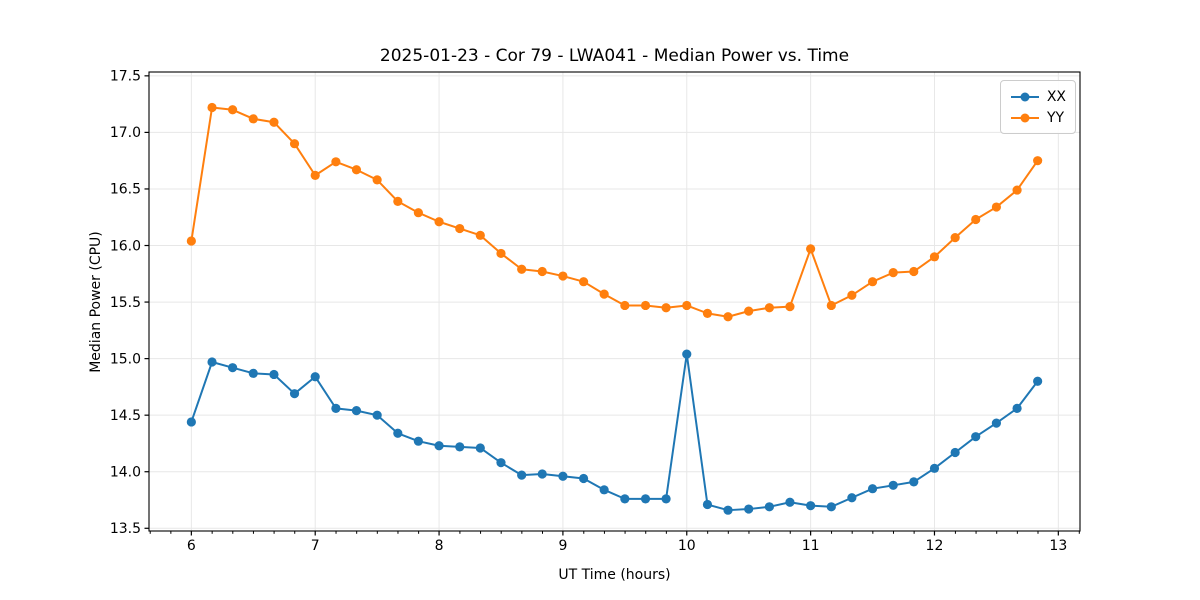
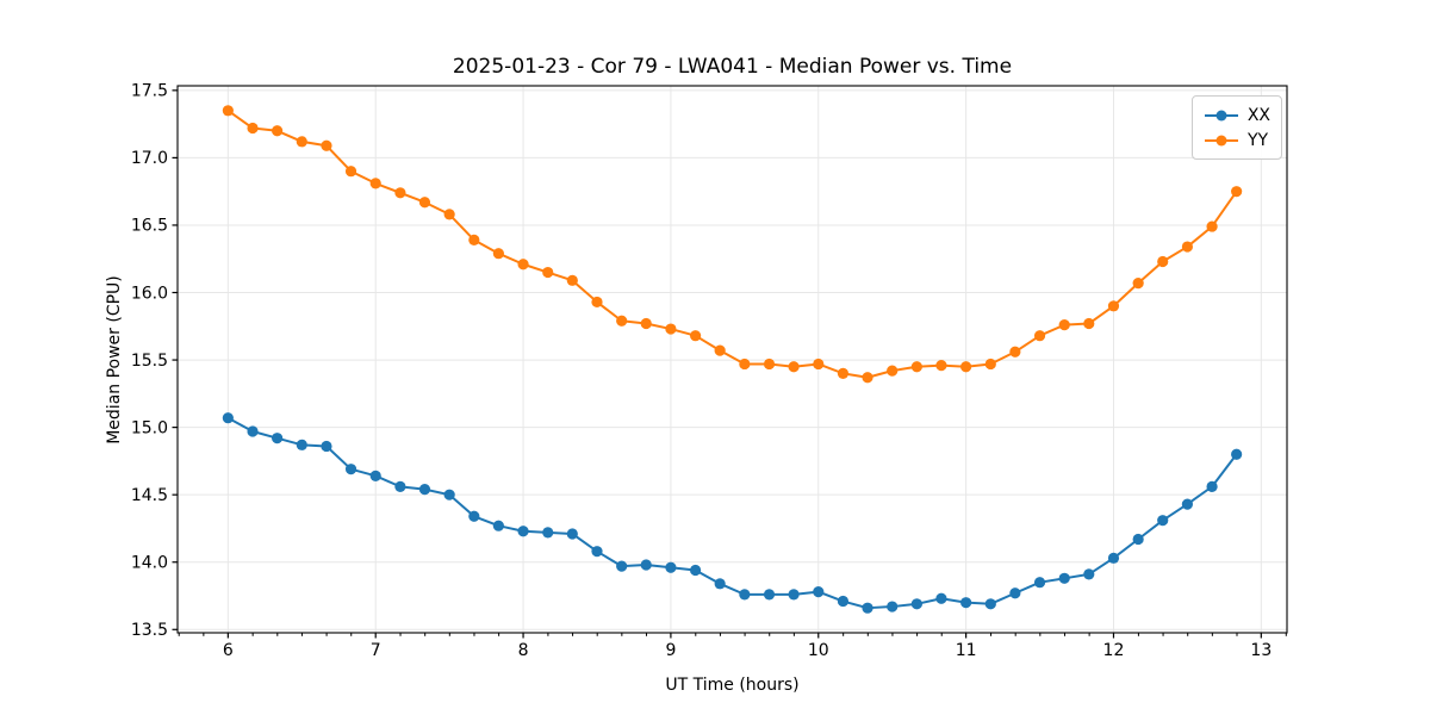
XX/6: 14.44 -> 15.07
YY/6: 16.04 -> 17.35
XX/7: 14.84 -> 14.64
YY/7: 16.62 -> 16.81
XX/10: 15.04 -> 13.78
YY/11: 15.97 -> 15.45
